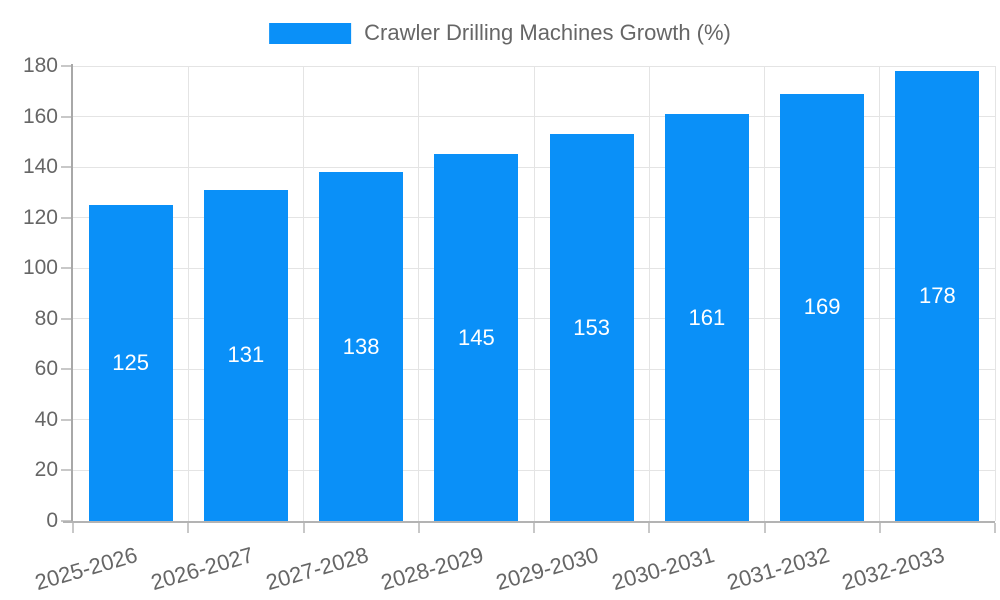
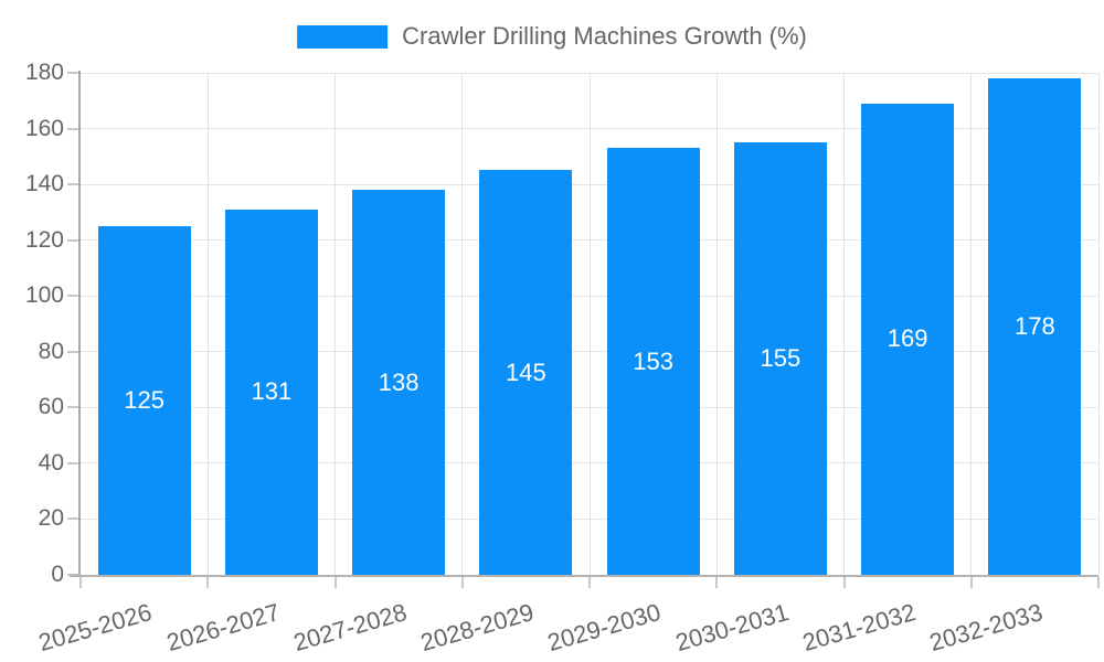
2030-2031: 161 -> 155
